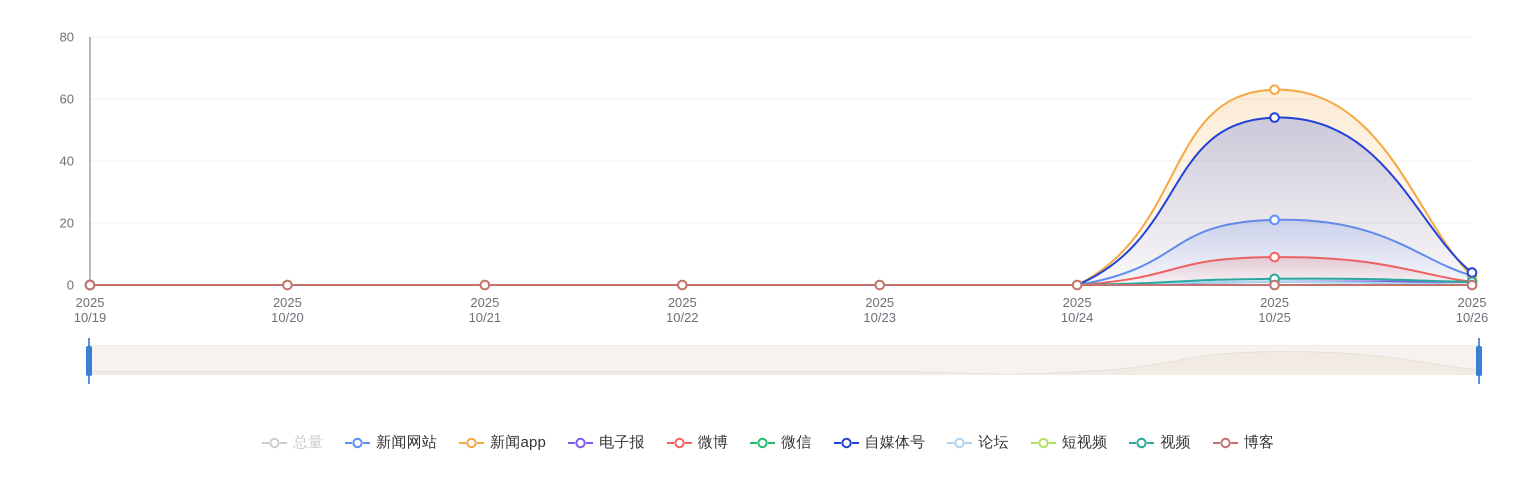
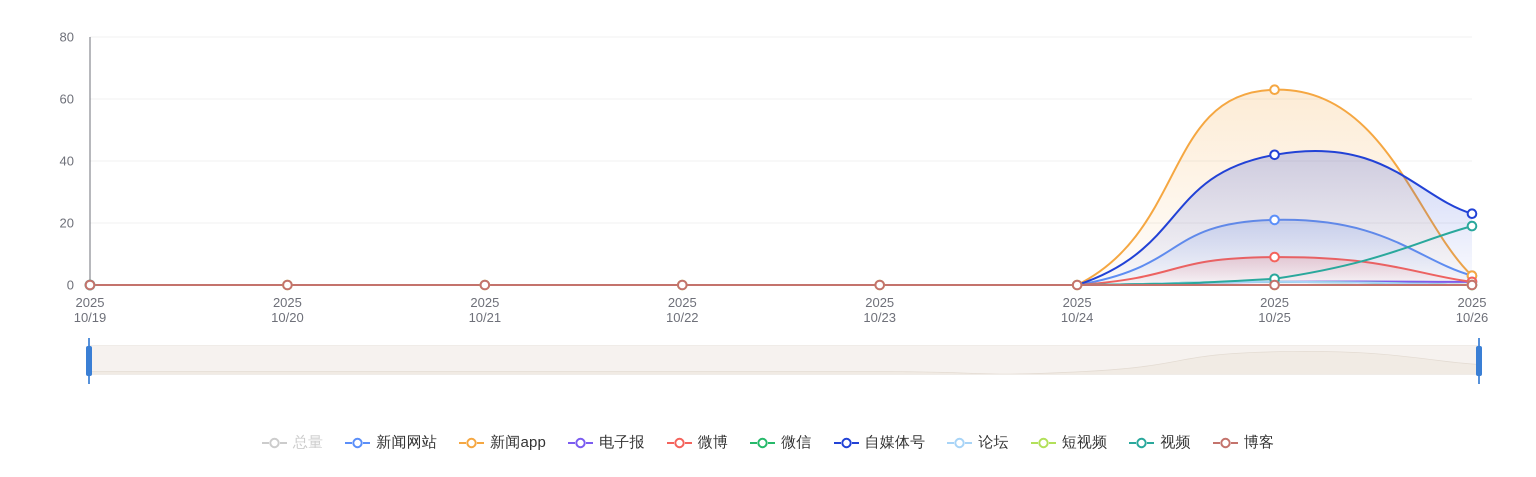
自媒体号/2025 10/25: 54 -> 42
自媒体号/2025 10/26: 4 -> 23
视频/2025 10/26: 1 -> 19
